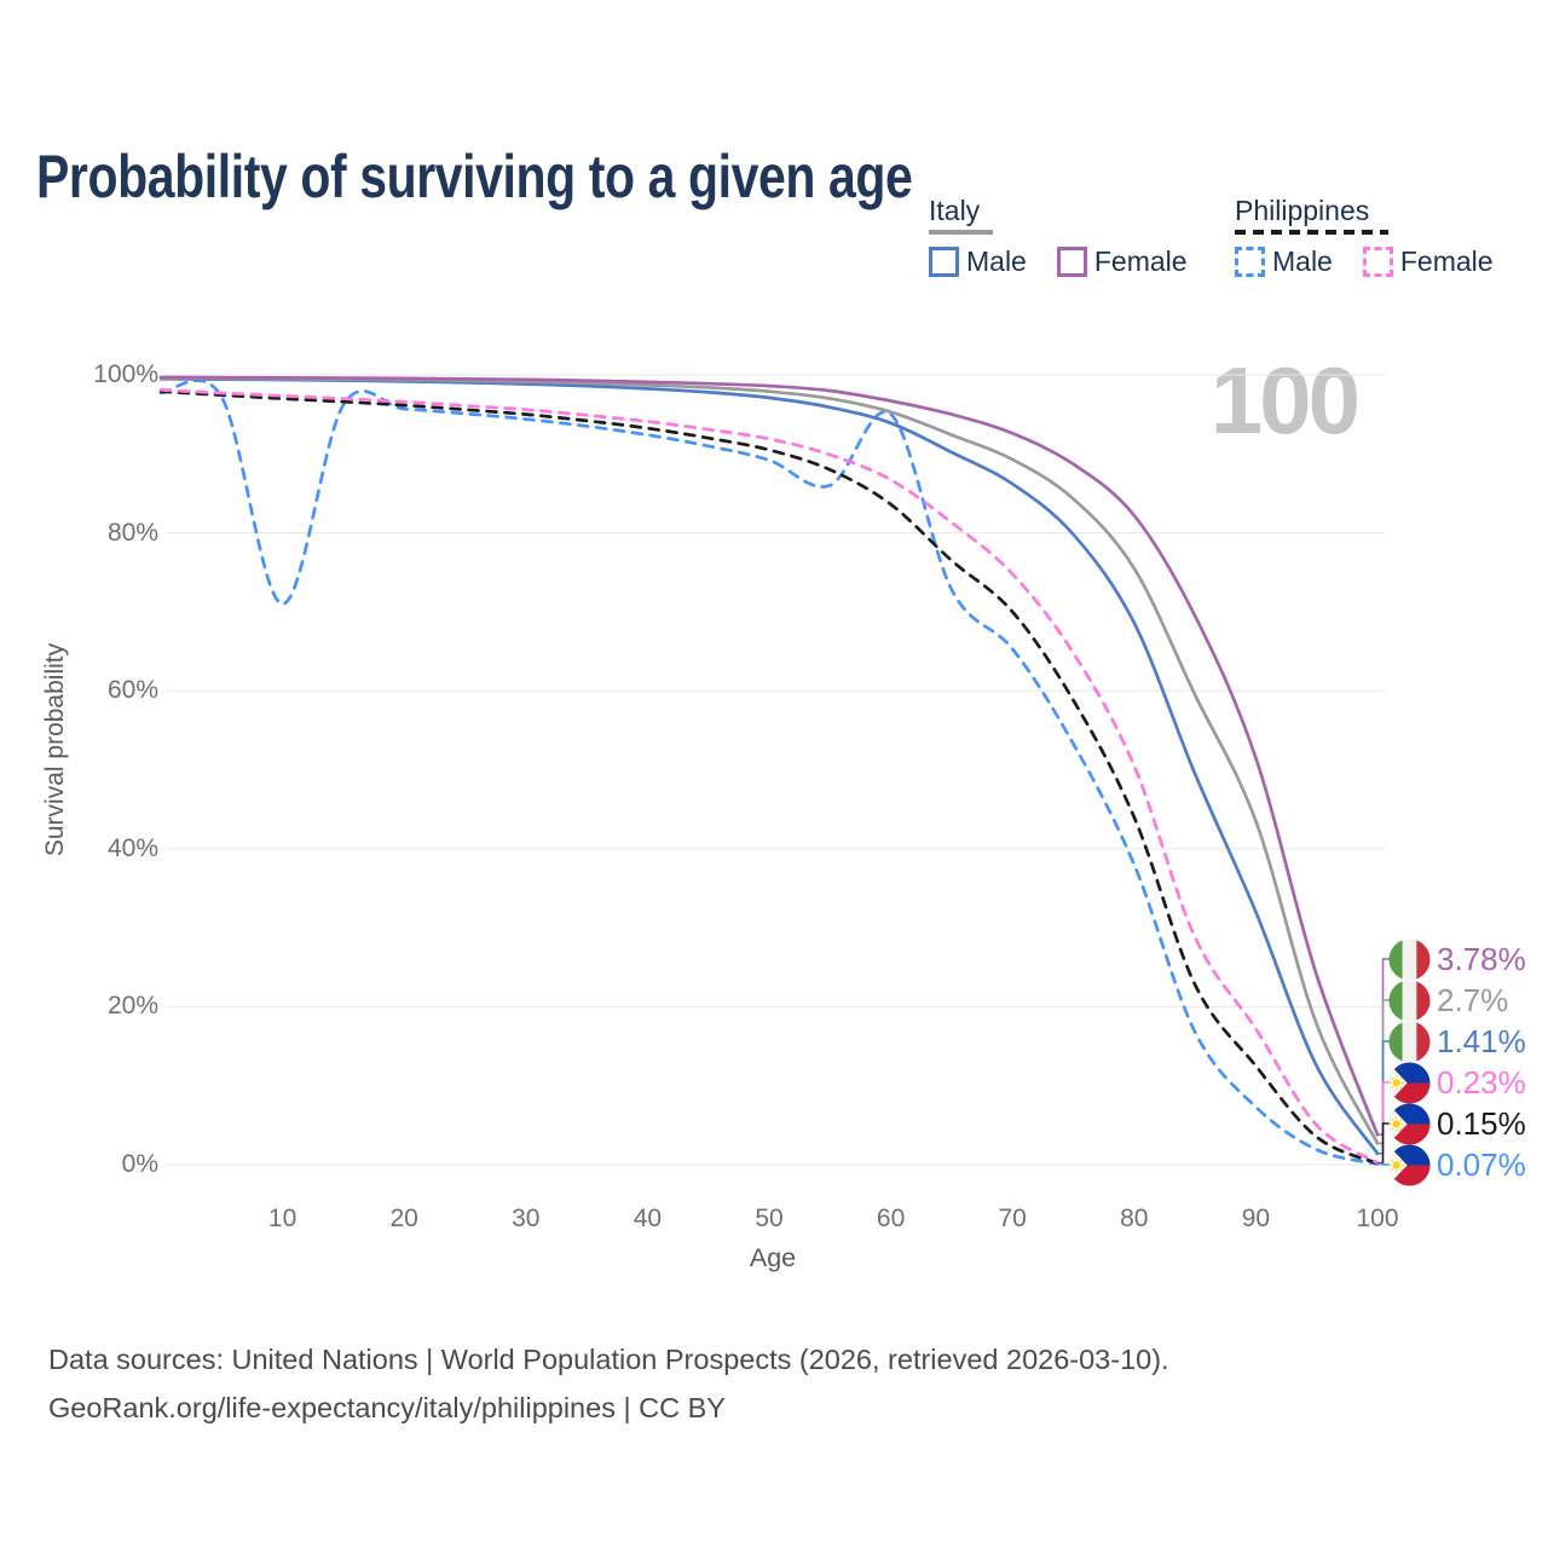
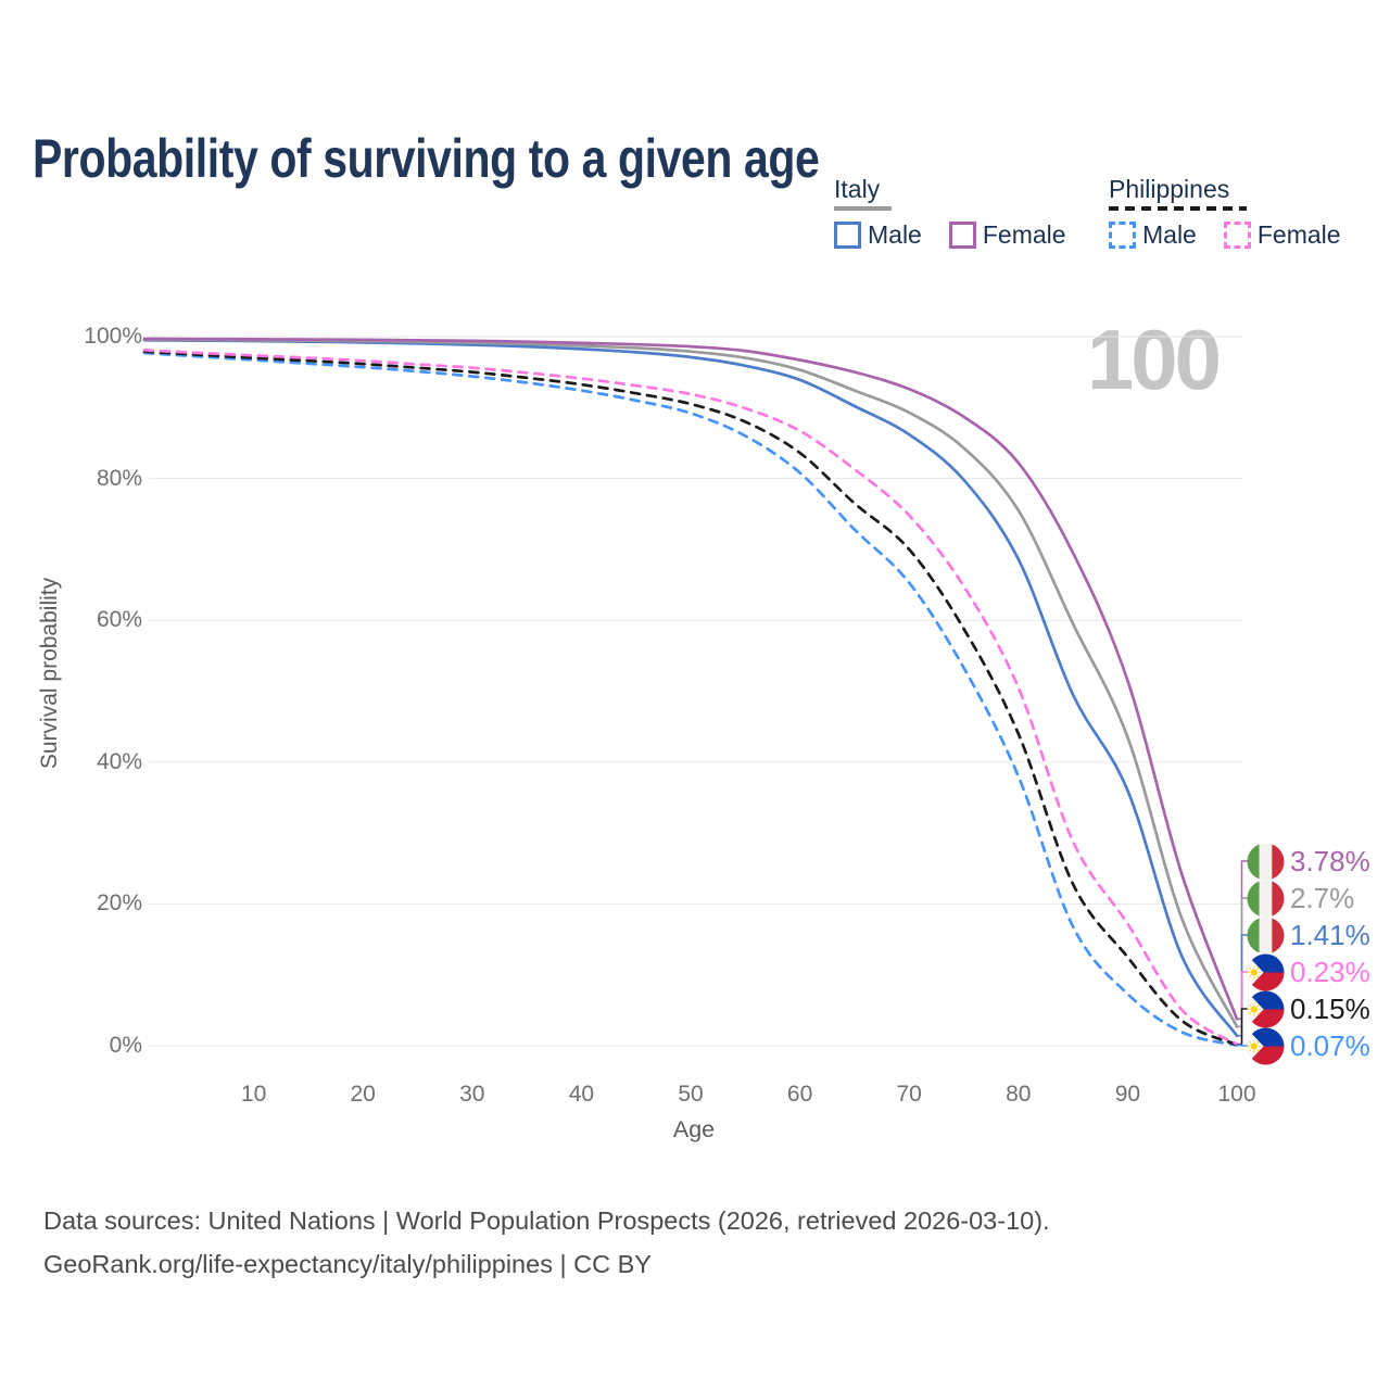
Philippines Male/10: 71% -> 97%
Philippines Male/60: 95% -> 81%
Italy Male/90: 32% -> 36%
